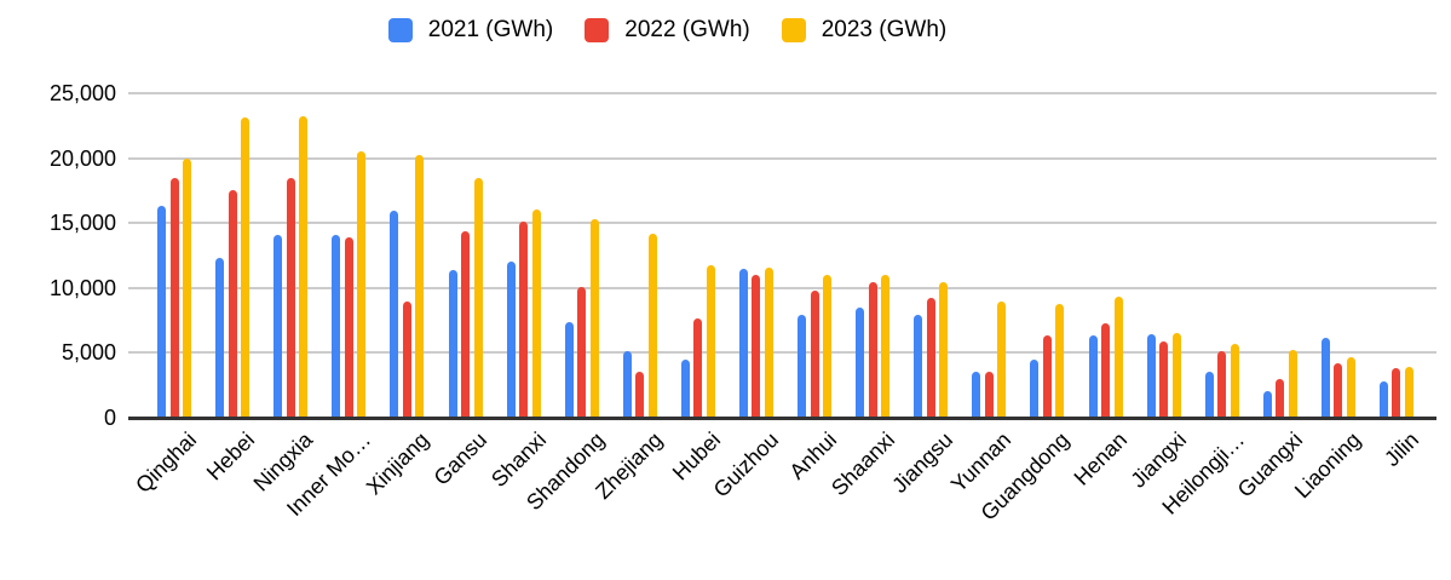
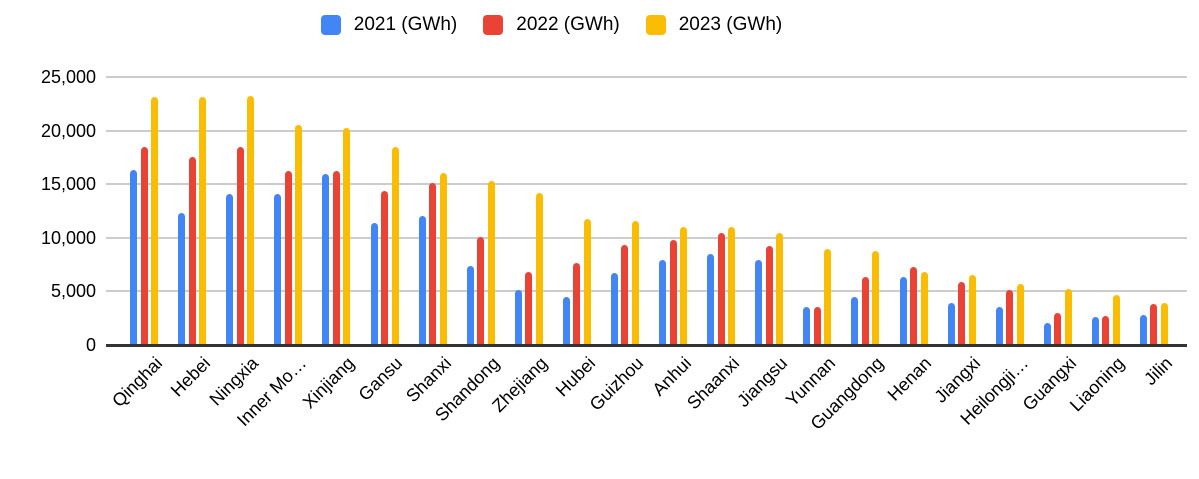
2023 (GWh)/Qinghai: 20000 -> 23200
2022 (GWh)/Inner Mo…: 13900 -> 16200
2022 (GWh)/Xinjiang: 9000 -> 16200
2022 (GWh)/Zhejiang: 3500 -> 6800
2021 (GWh)/Guizhou: 11500 -> 6800
2022 (GWh)/Guizhou: 11000 -> 9400
2023 (GWh)/Henan: 9300 -> 6800
2021 (GWh)/Jiangxi: 6400 -> 3900
2021 (GWh)/Liaoning: 6200 -> 2600
2022 (GWh)/Liaoning: 4200 -> 2700
